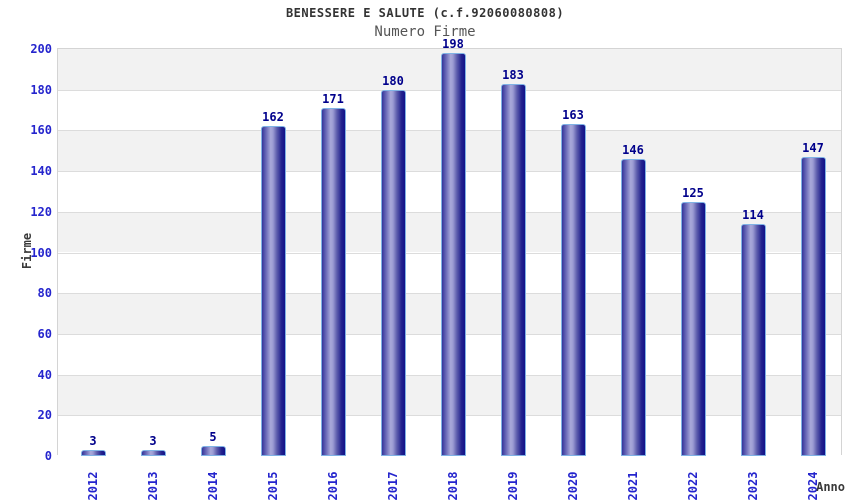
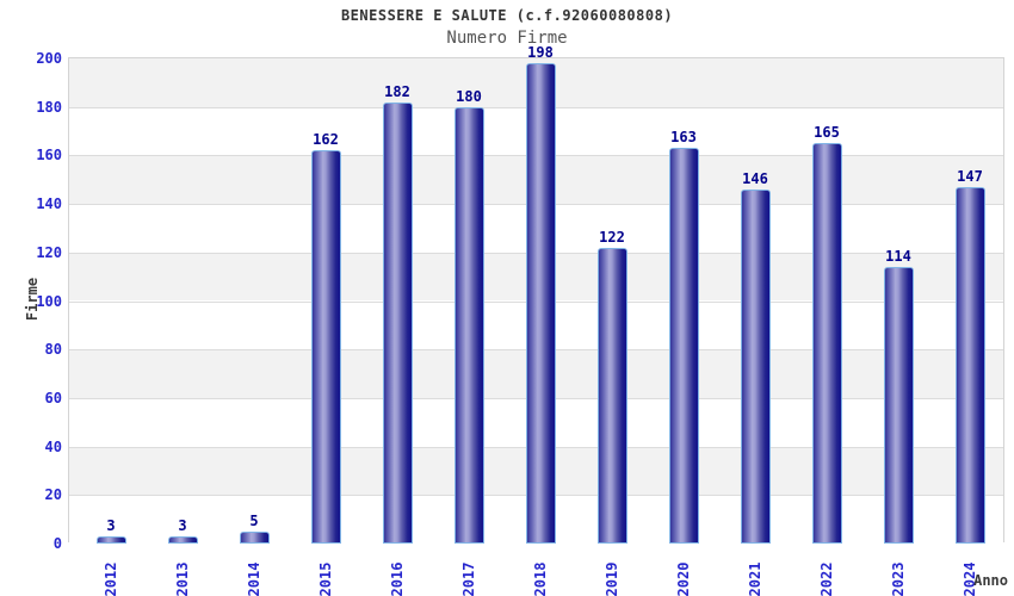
2016: 171 -> 182
2019: 183 -> 122
2022: 125 -> 165
